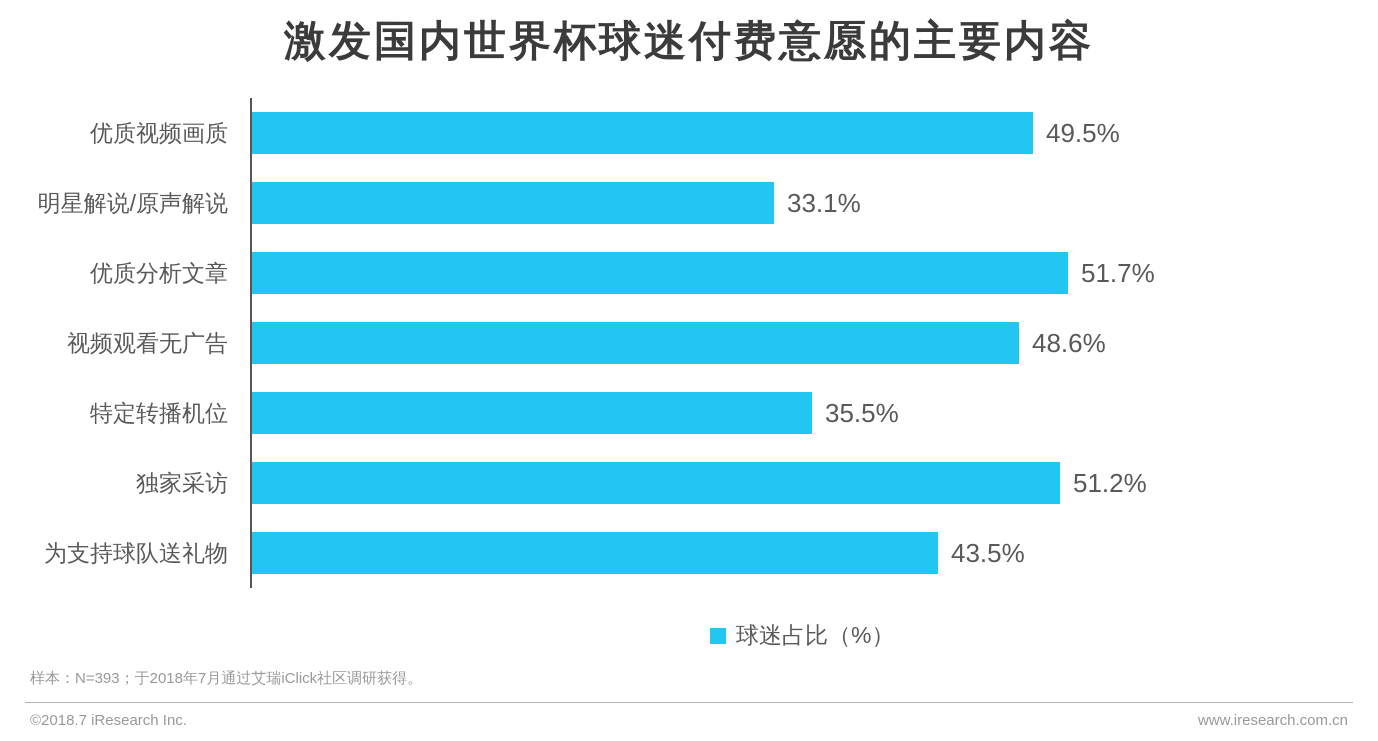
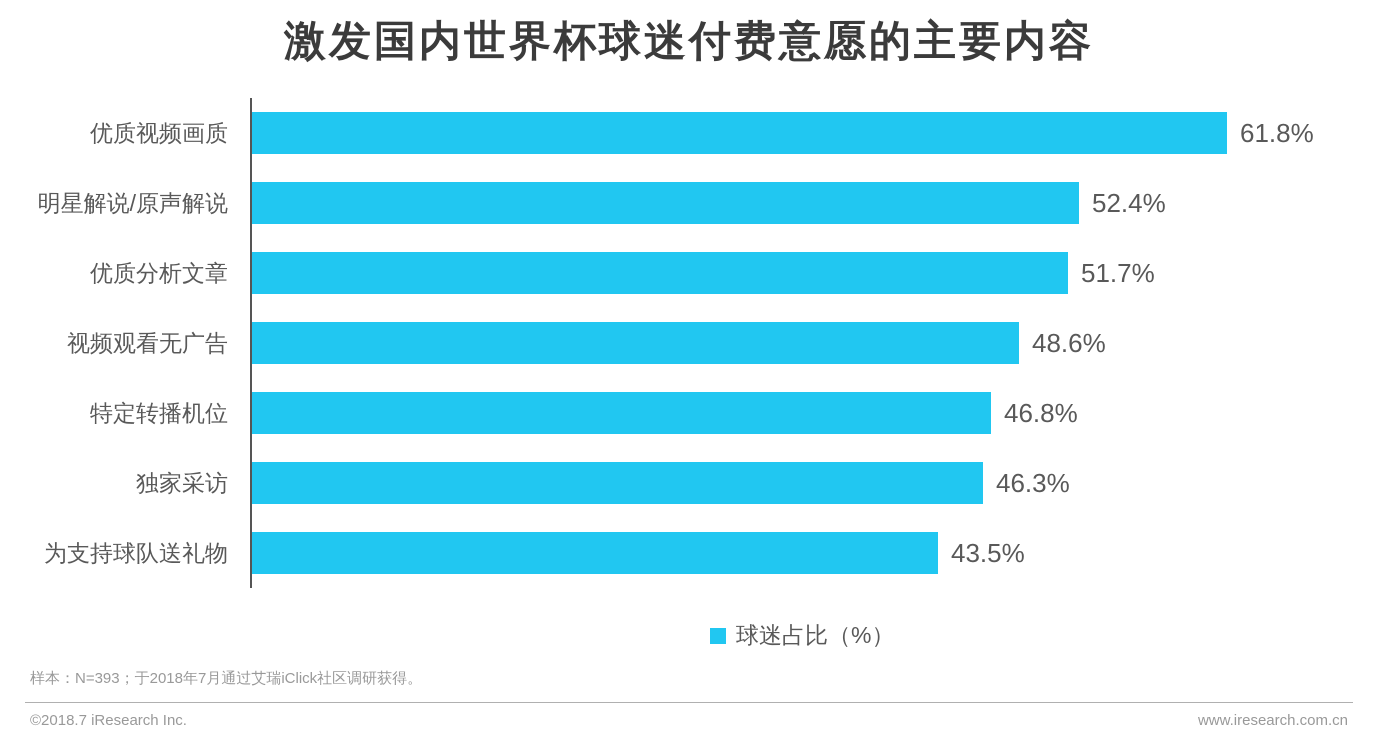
优质视频画质: 49.5% -> 61.8%
明星解说/原声解说: 33.1% -> 52.4%
特定转播机位: 35.5% -> 46.8%
独家采访: 51.2% -> 46.3%
